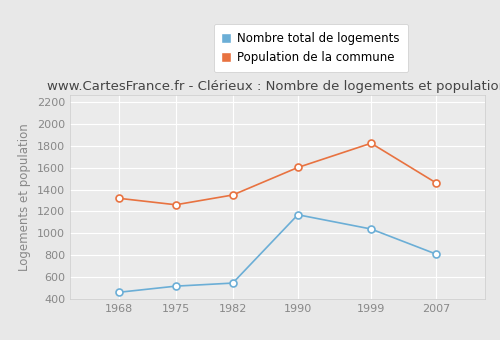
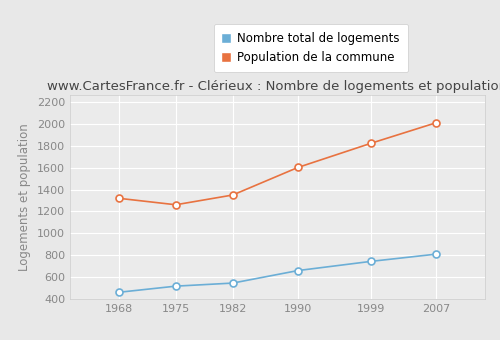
Nombre total de logements/1990: 1170 -> 660
Nombre total de logements/1999: 1040 -> 740
Population de la commune/2007: 1460 -> 2010
